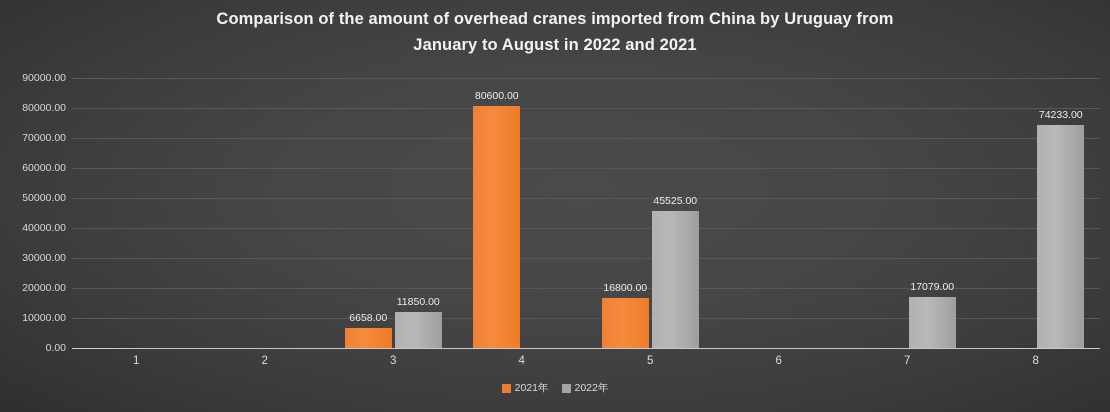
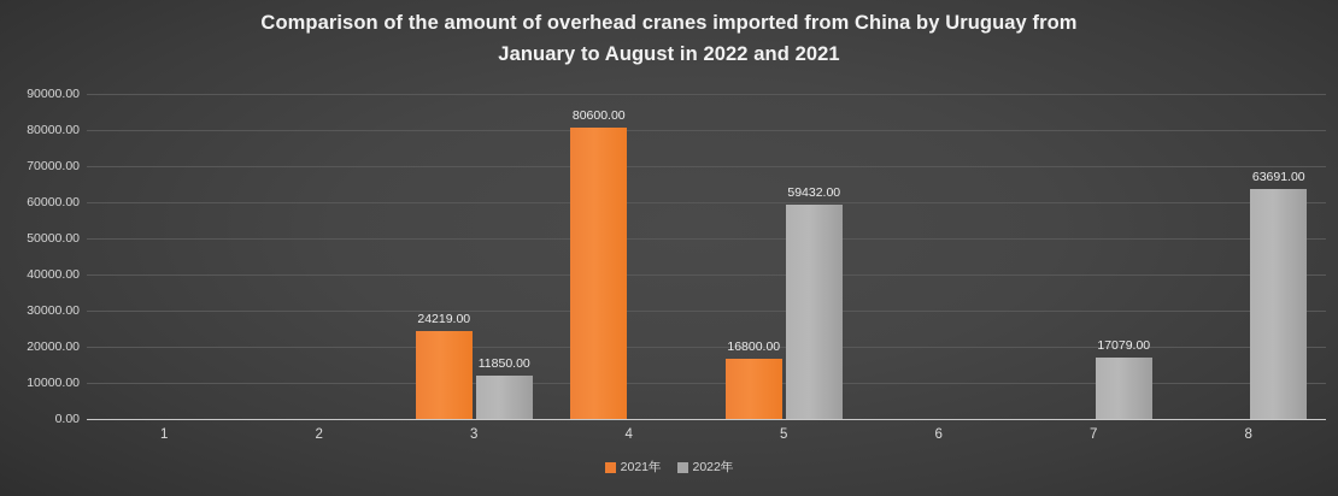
2021年/3: 6658.00 -> 24219.00
2022年/5: 45525.00 -> 59432.00
2022年/8: 74233.00 -> 63691.00
